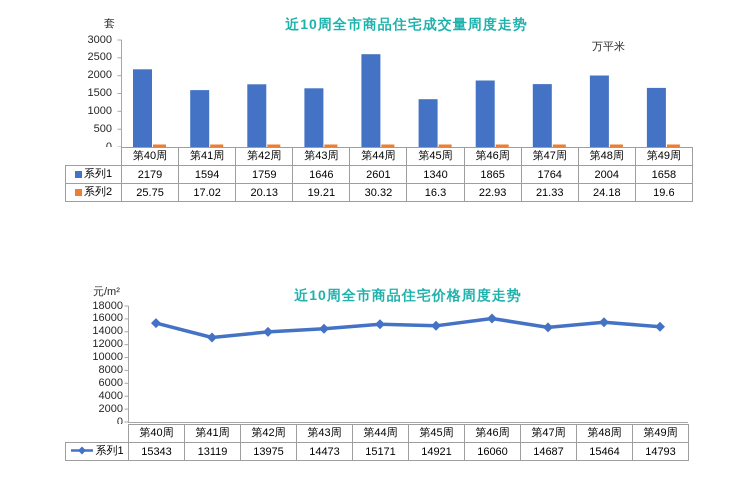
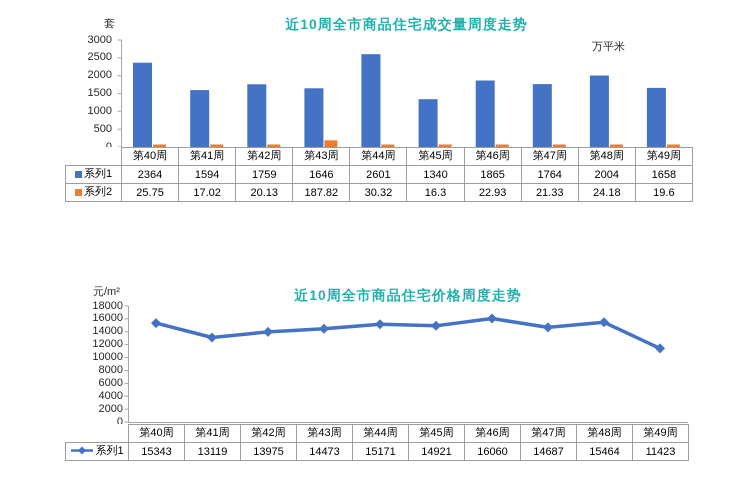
近10周全市商品住宅成交量周度走势/系列1/第40周: 2179 -> 2364
近10周全市商品住宅成交量周度走势/系列2/第43周: 19.21 -> 187.82
近10周全市商品住宅价格周度走势/第49周: 14793 -> 11423
